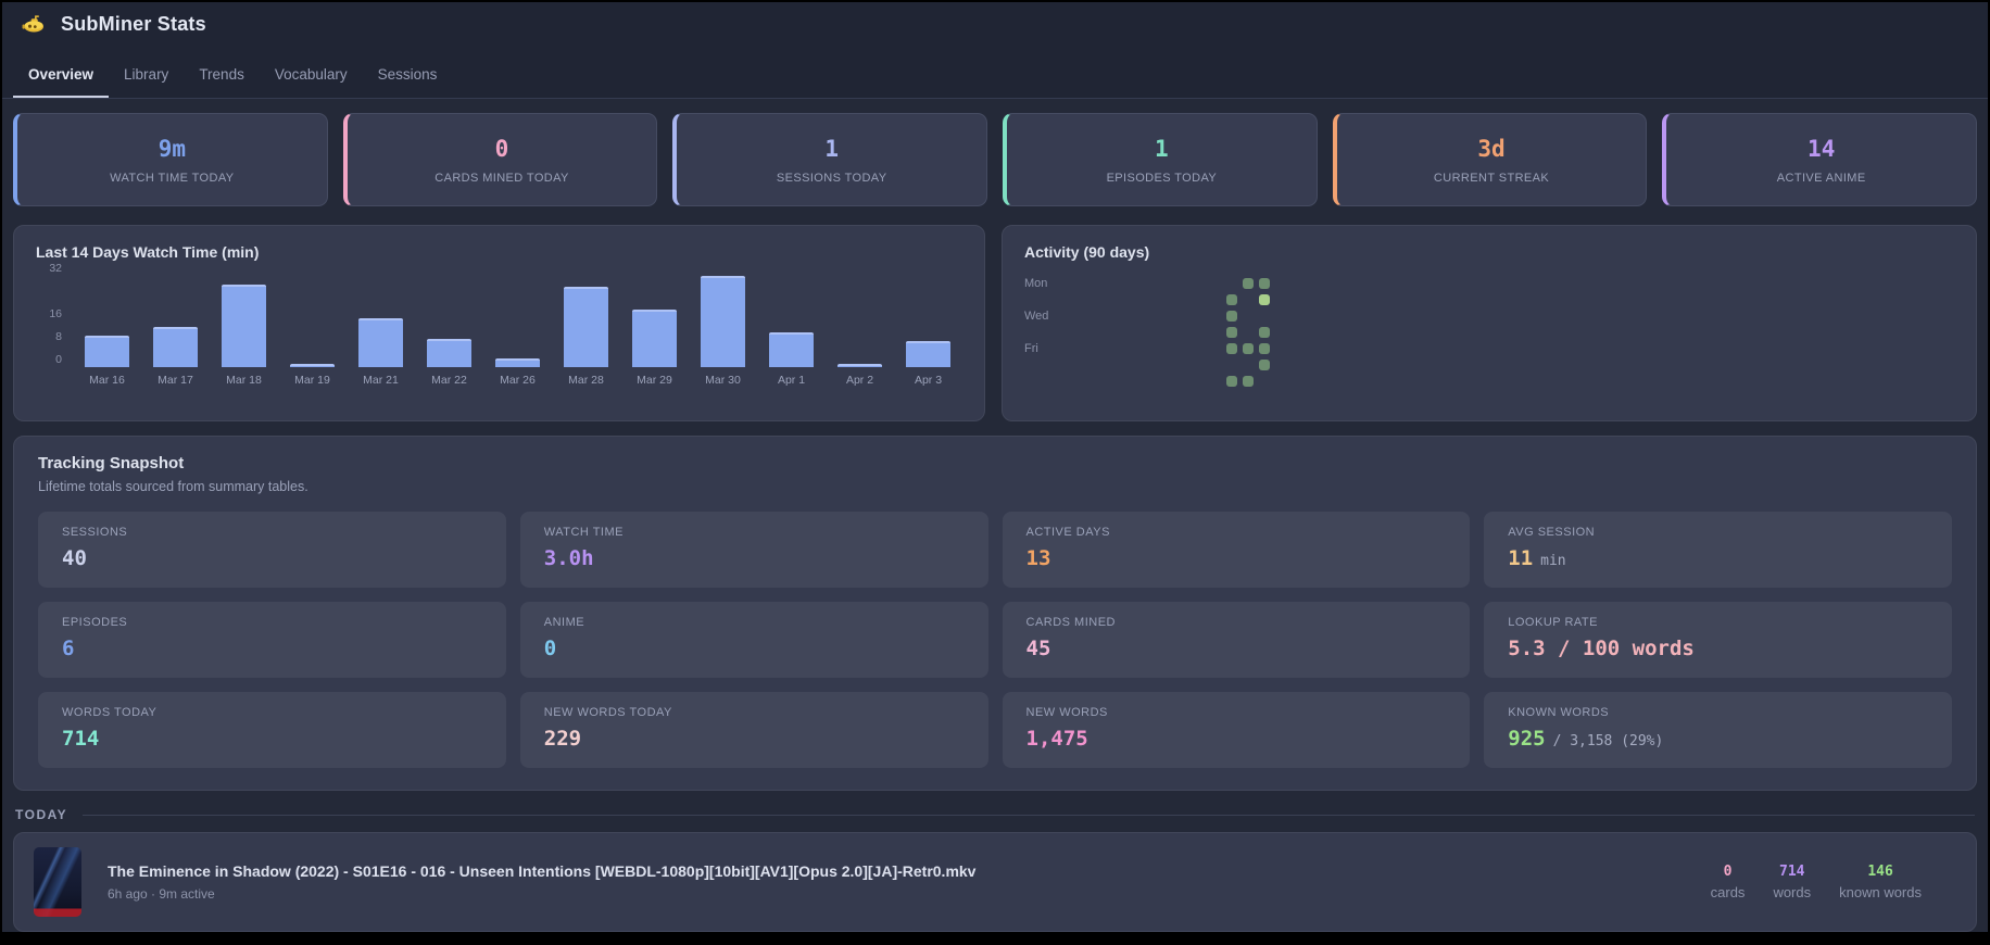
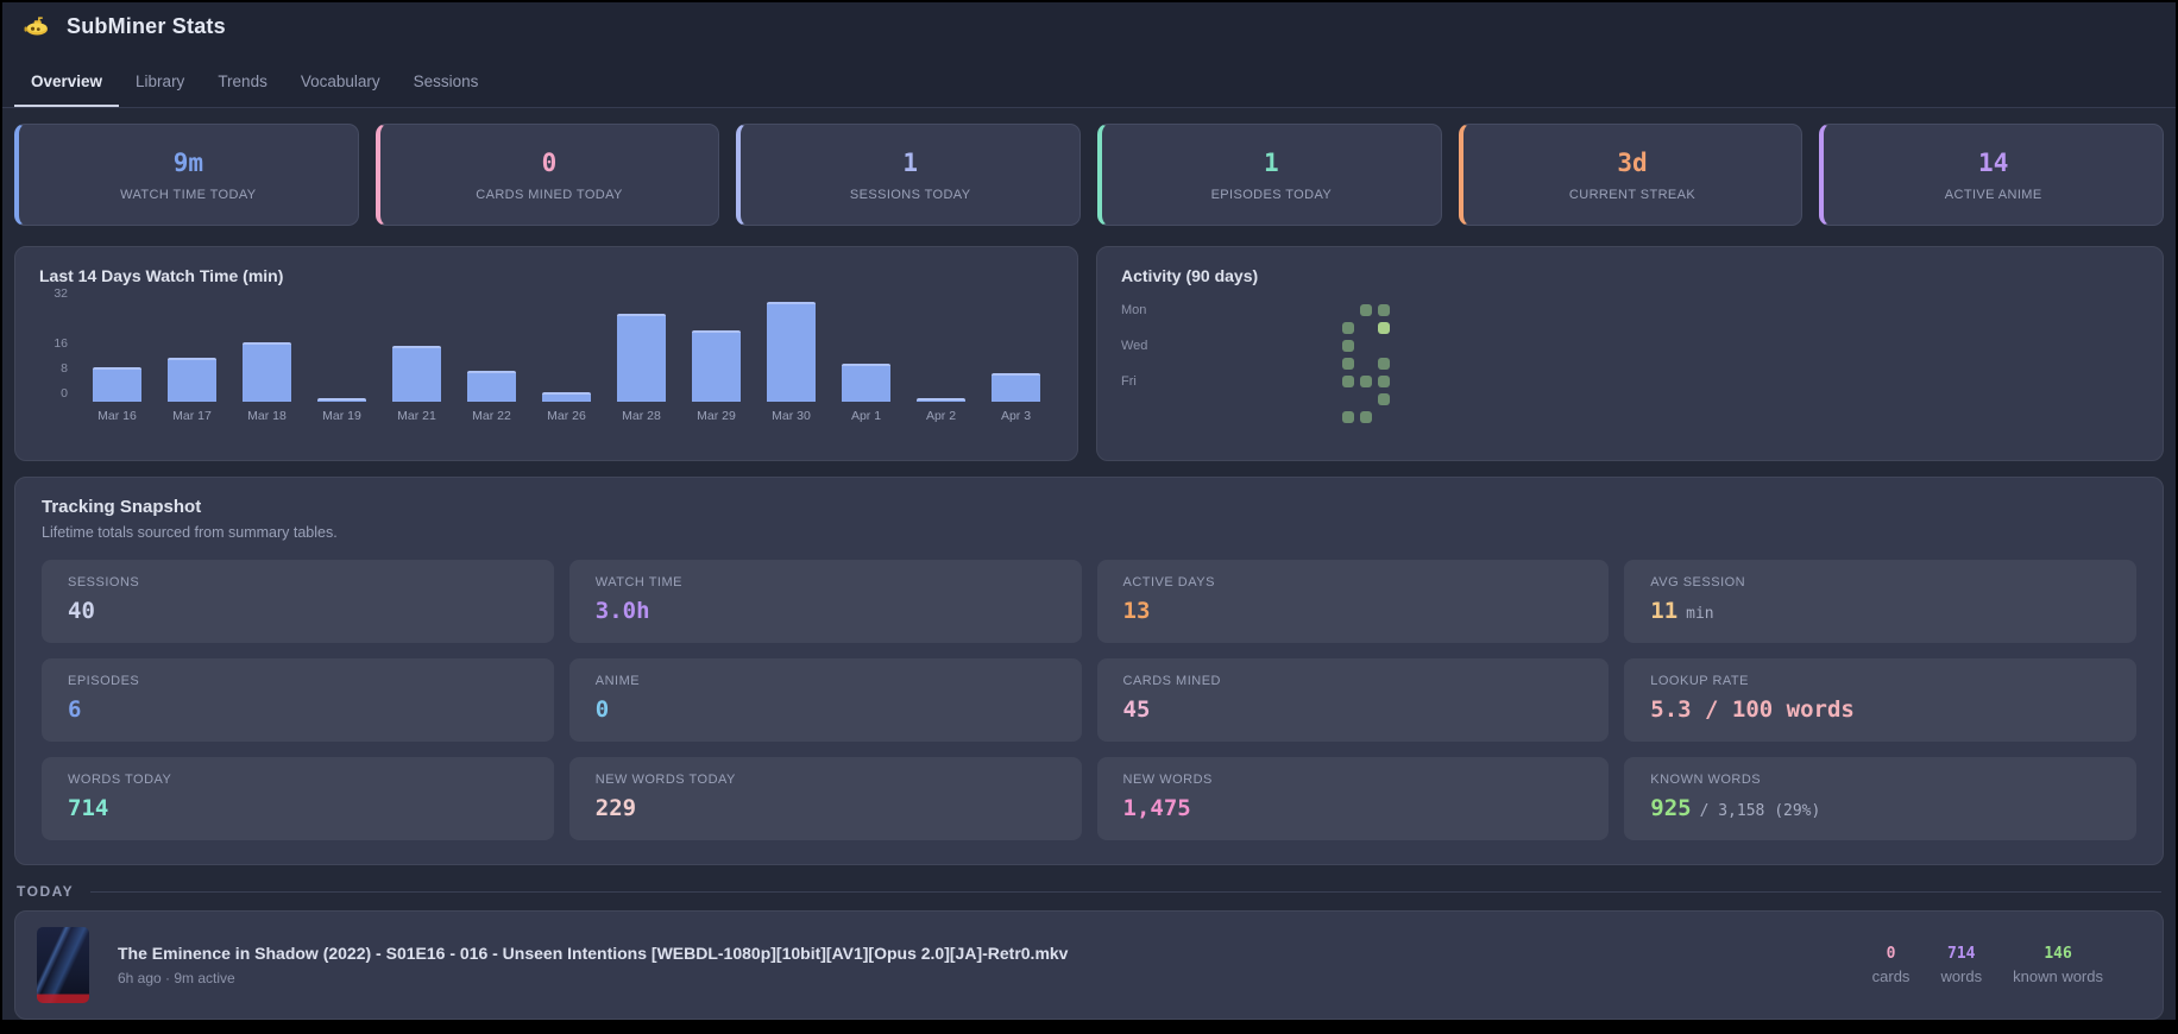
Mar 18: 29 -> 19
Mar 21: 17 -> 18
Mar 29: 20 -> 23
